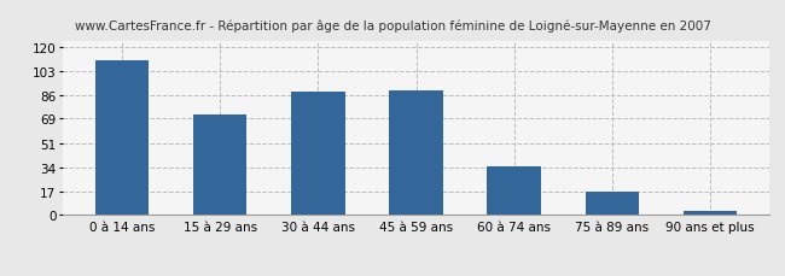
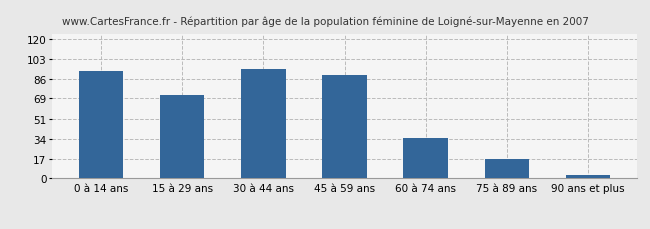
0 à 14 ans: 111 -> 93
30 à 44 ans: 88 -> 94
